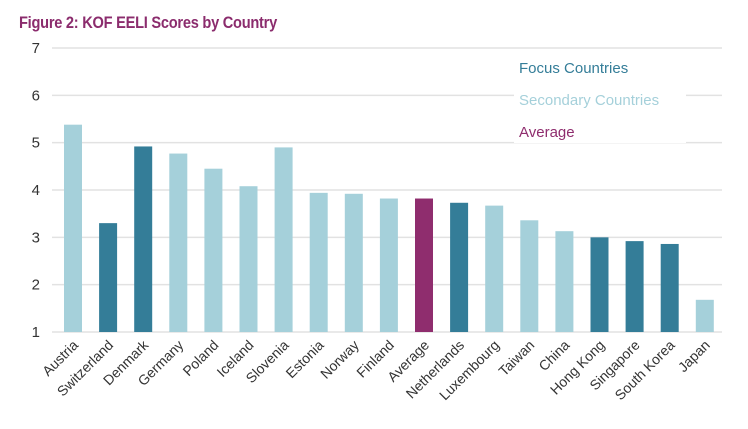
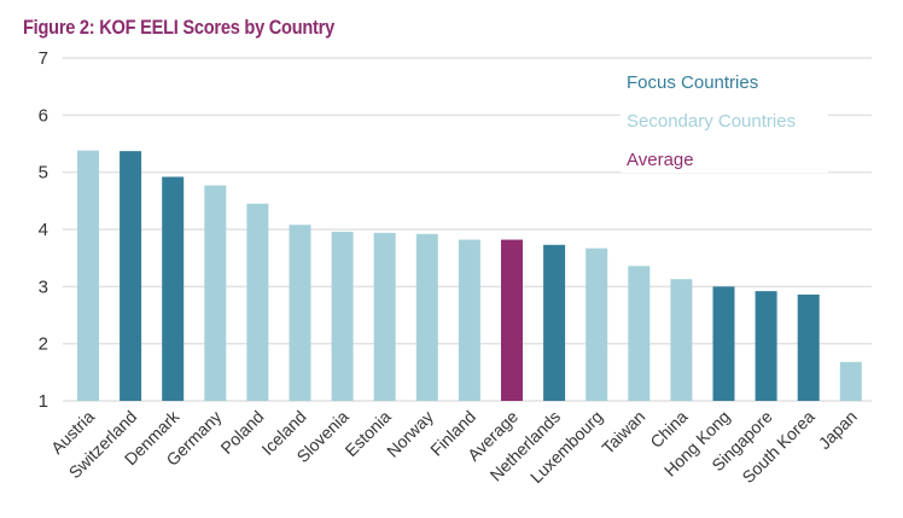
Switzerland: 3.3 -> 5.4
Slovenia: 4.9 -> 4.0
